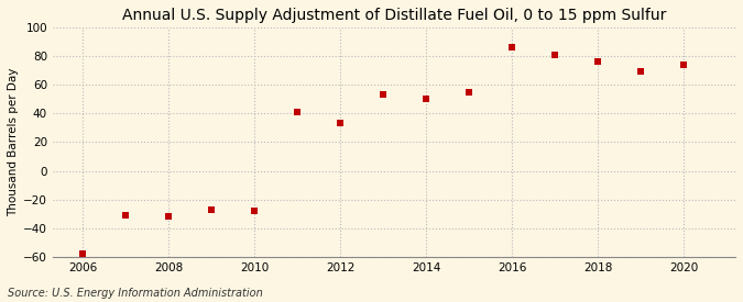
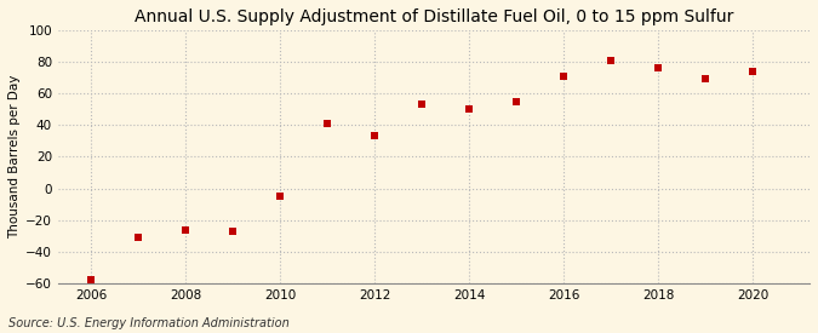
2008: -32 -> -26
2010: -28 -> -5
2016: 86 -> 71
